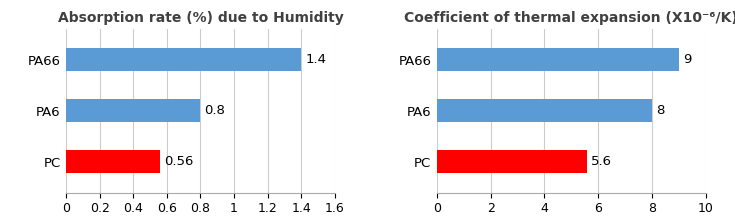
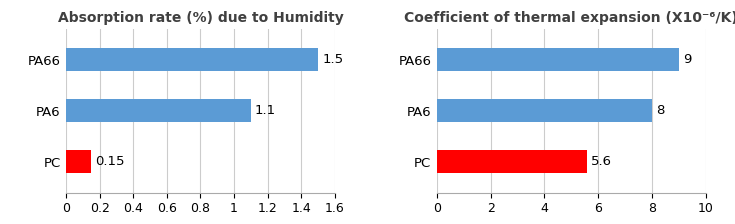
Absorption rate (%) due to Humidity/PA66: 1.4 -> 1.5
Absorption rate (%) due to Humidity/PA6: 0.8 -> 1.1
Absorption rate (%) due to Humidity/PC: 0.56 -> 0.15
